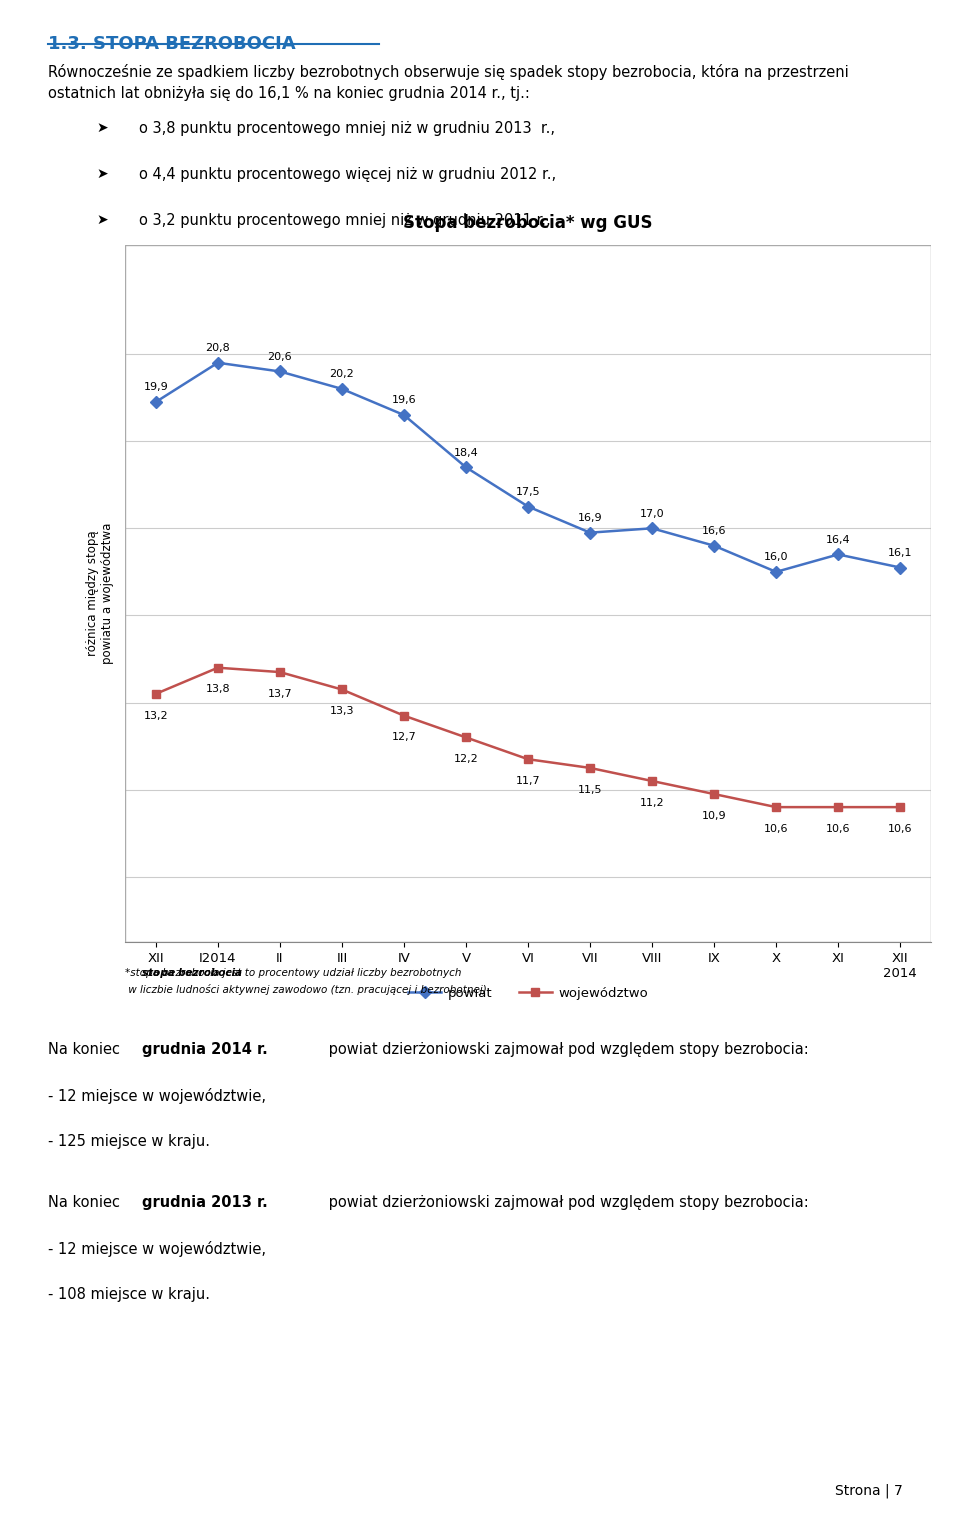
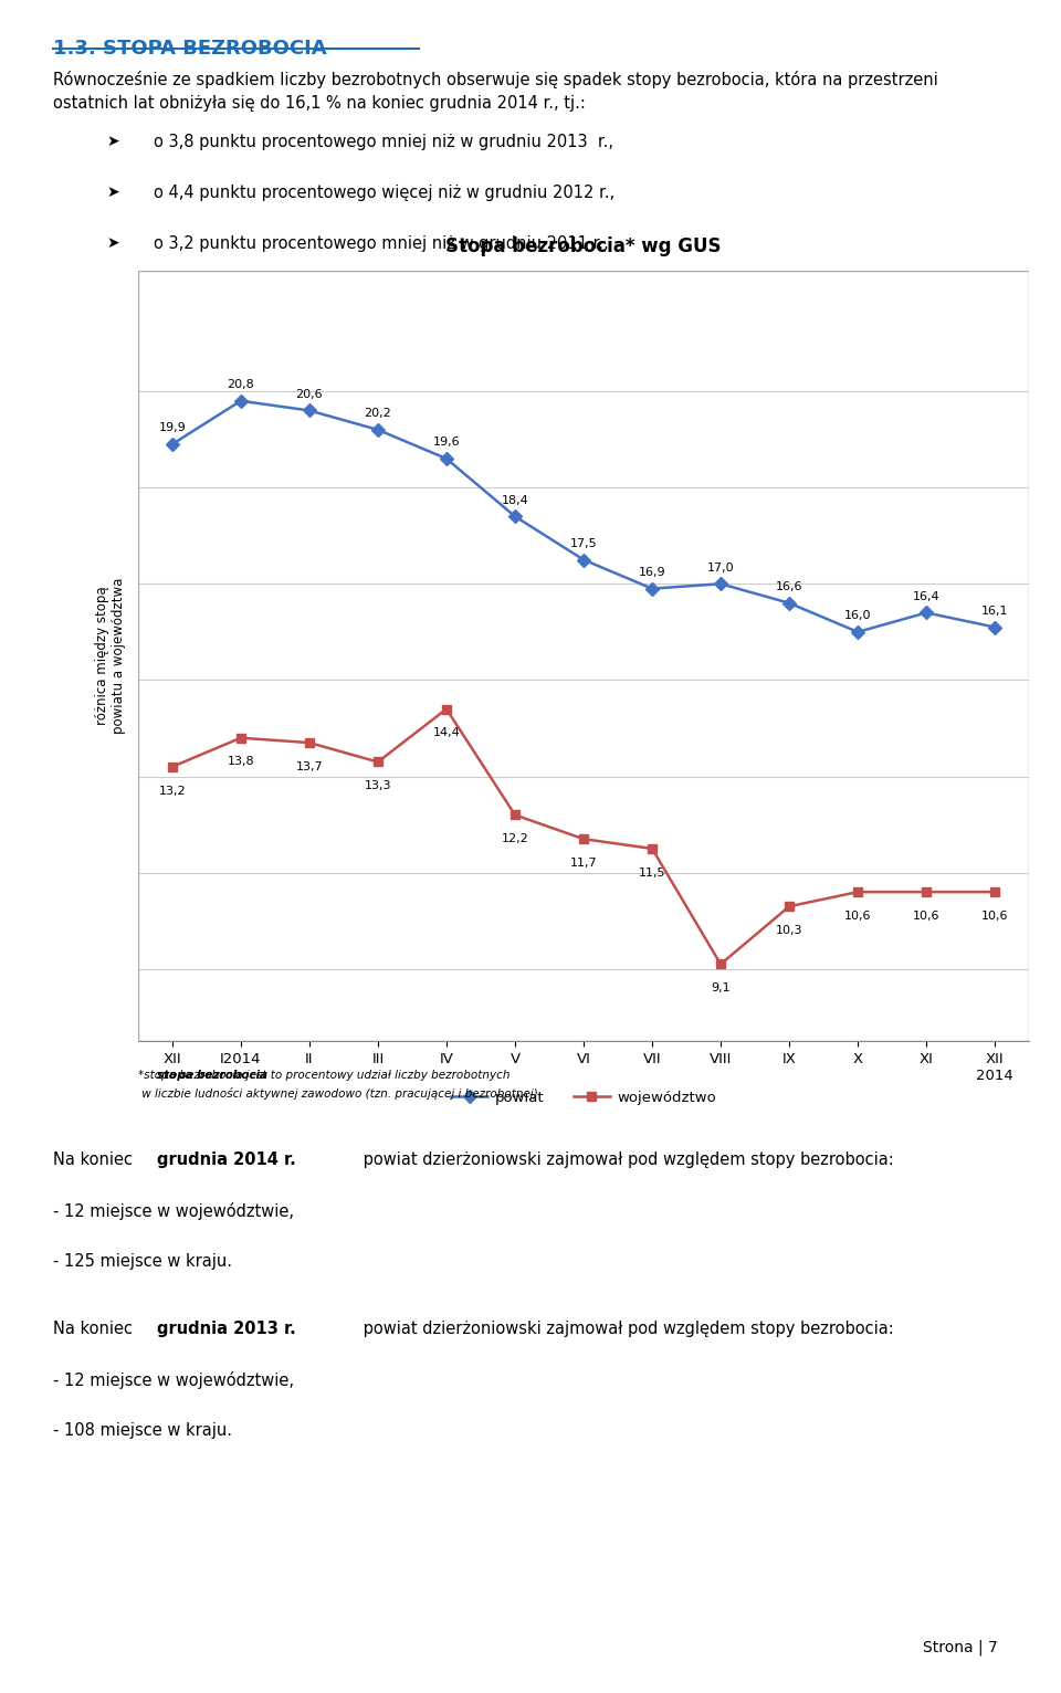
województwo/IV: 12,7 -> 14,4
województwo/VIII: 11,2 -> 9,1
województwo/IX: 10,9 -> 10,3
